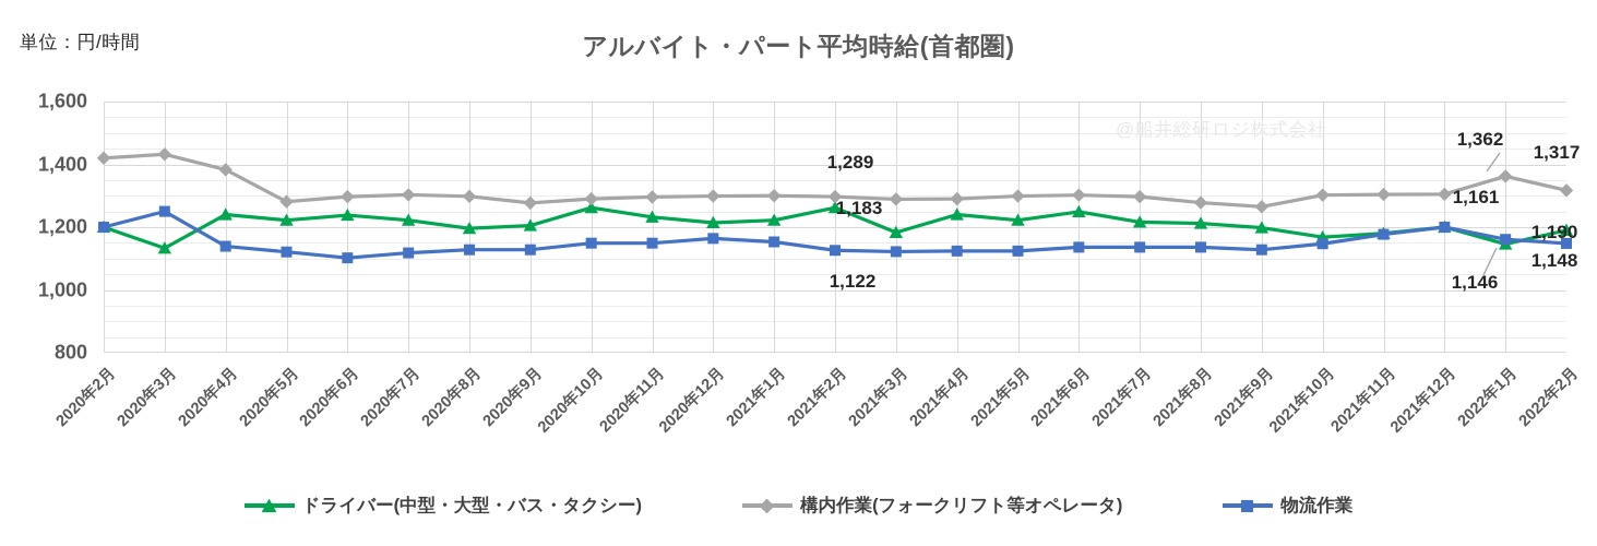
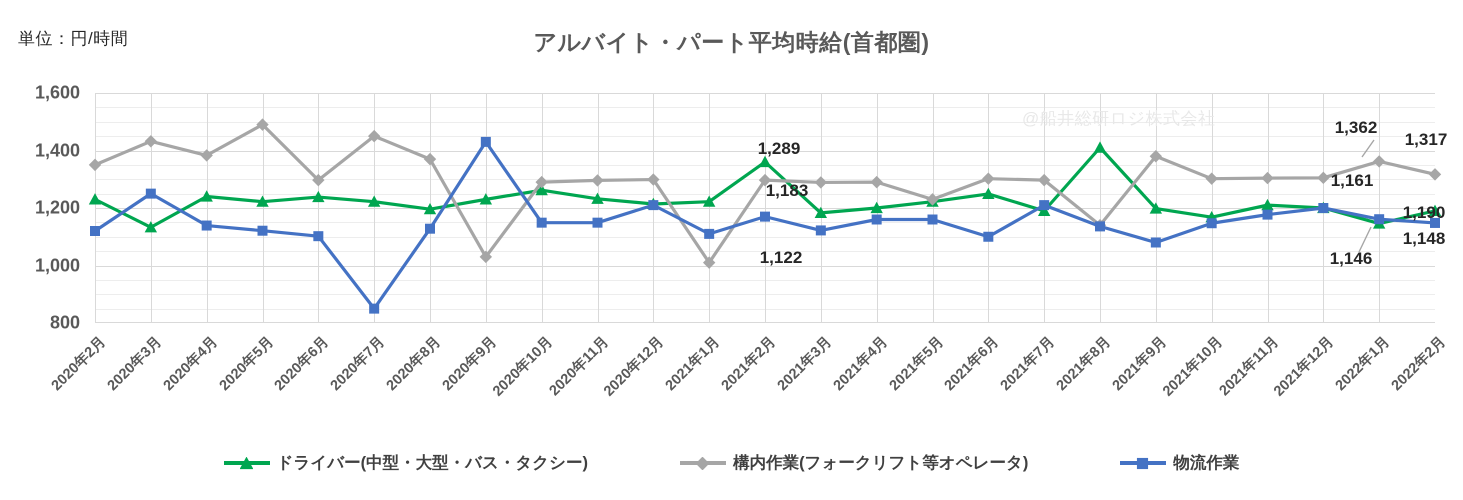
ドライバー(中型・大型・バス・タクシー)/2020年2月: 1200 -> 1230
構内作業(フォークリフト等オペレータ)/2020年2月: 1420 -> 1350
物流作業/2020年2月: 1200 -> 1120
構内作業(フォークリフト等オペレータ)/2020年5月: 1280 -> 1490
構内作業(フォークリフト等オペレータ)/2020年7月: 1300 -> 1450
物流作業/2020年7月: 1120 -> 850
構内作業(フォークリフト等オペレータ)/2020年8月: 1300 -> 1370
ドライバー(中型・大型・バス・タクシー)/2020年9月: 1200 -> 1230
構内作業(フォークリフト等オペレータ)/2020年9月: 1280 -> 1030
物流作業/2020年9月: 1130 -> 1430
物流作業/2020年12月: 1160 -> 1210
構内作業(フォークリフト等オペレータ)/2021年1月: 1300 -> 1010
物流作業/2021年1月: 1150 -> 1110
ドライバー(中型・大型・バス・タクシー)/2021年2月: 1260 -> 1360
物流作業/2021年2月: 1130 -> 1170
ドライバー(中型・大型・バス・タクシー)/2021年4月: 1240 -> 1200
物流作業/2021年4月: 1120 -> 1160
構内作業(フォークリフト等オペレータ)/2021年5月: 1300 -> 1230
物流作業/2021年5月: 1120 -> 1160
物流作業/2021年6月: 1140 -> 1100
ドライバー(中型・大型・バス・タクシー)/2021年7月: 1220 -> 1190
物流作業/2021年7月: 1140 -> 1210
ドライバー(中型・大型・バス・タクシー)/2021年8月: 1210 -> 1410
構内作業(フォークリフト等オペレータ)/2021年8月: 1280 -> 1140
構内作業(フォークリフト等オペレータ)/2021年9月: 1260 -> 1380
物流作業/2021年9月: 1130 -> 1080
ドライバー(中型・大型・バス・タクシー)/2021年11月: 1180 -> 1210
